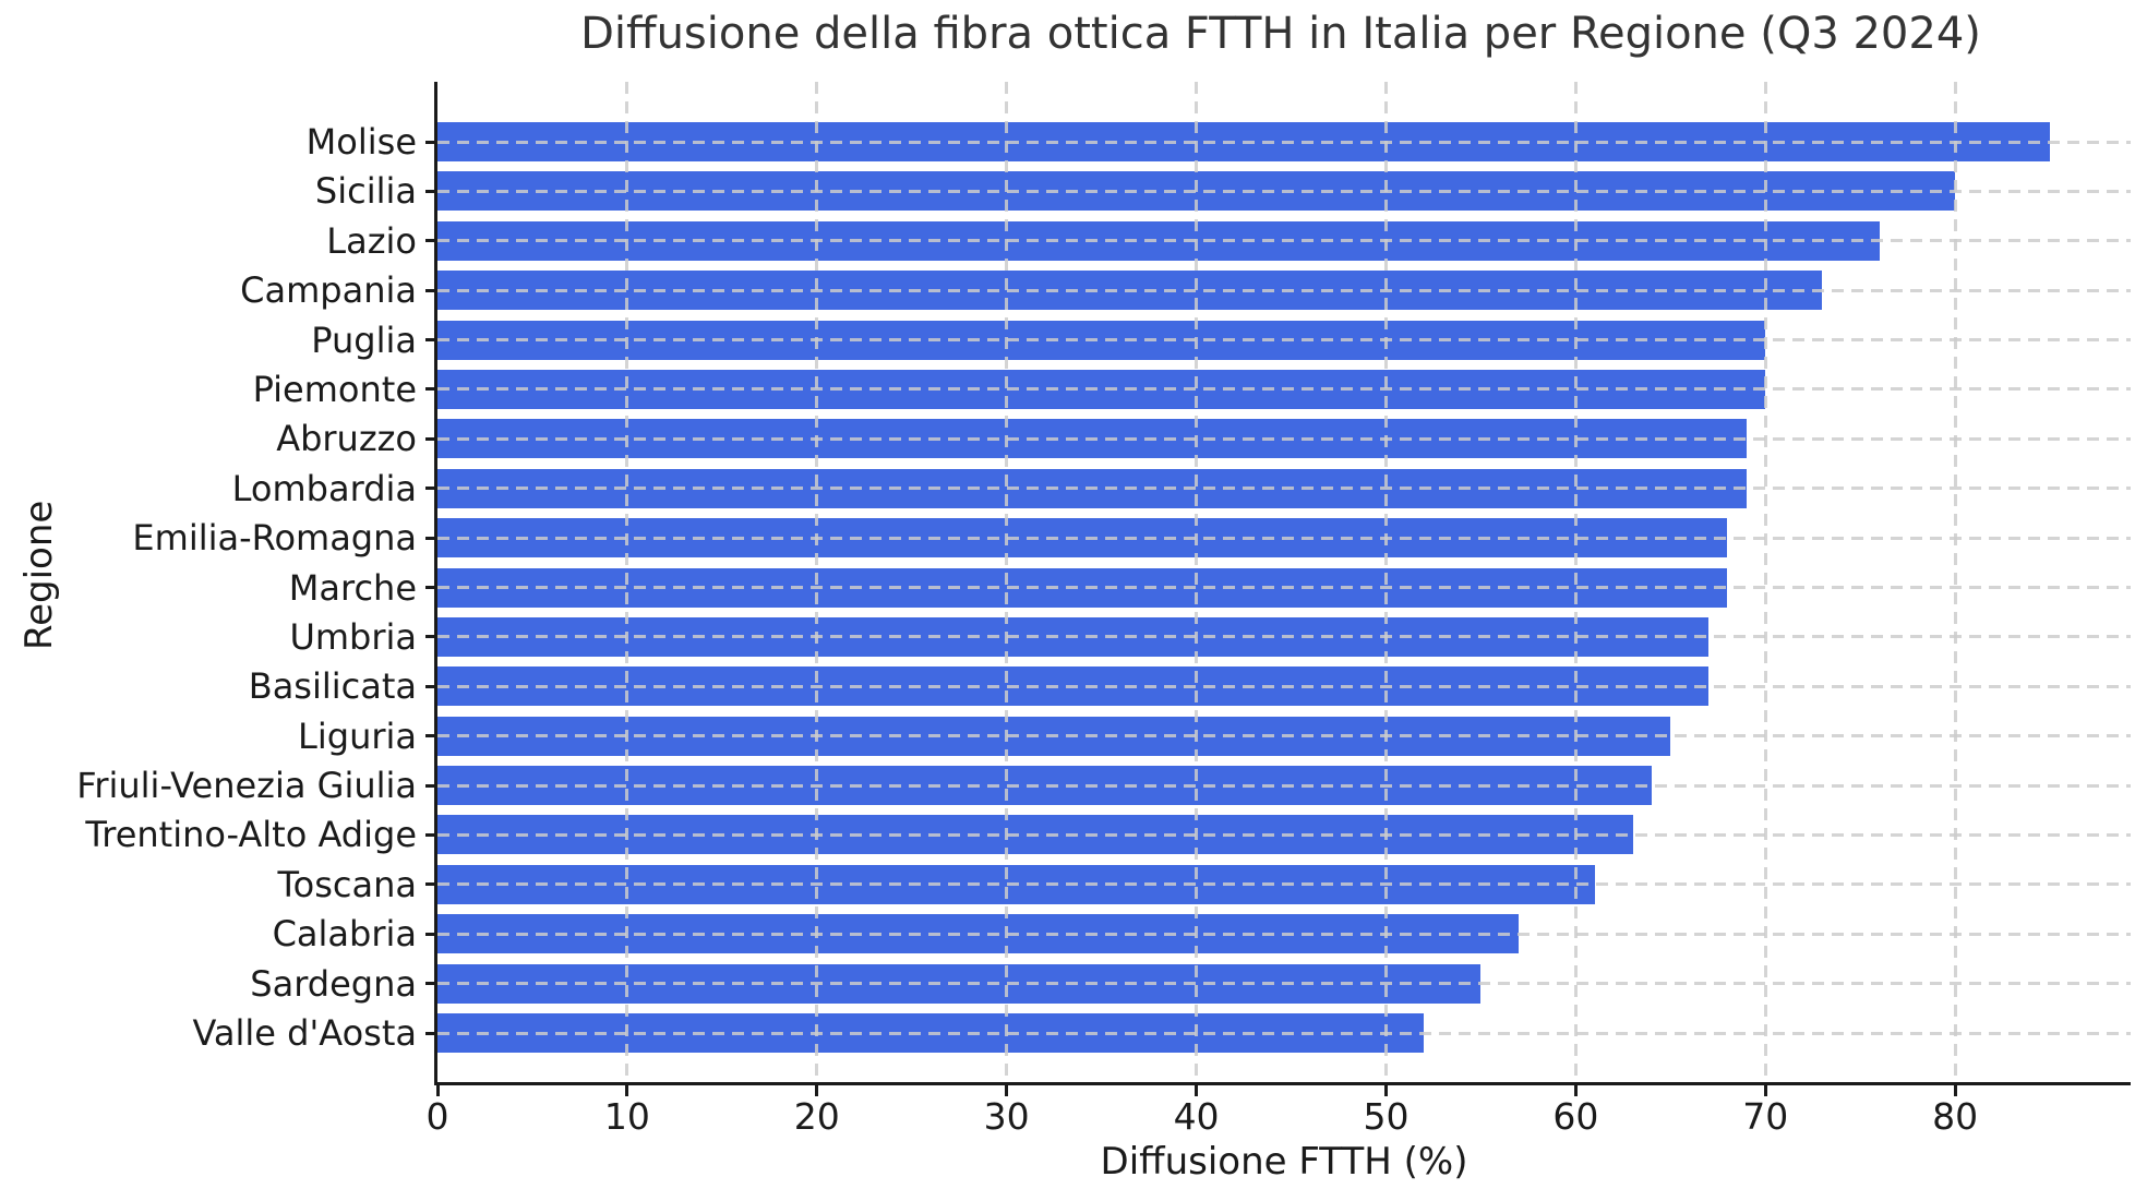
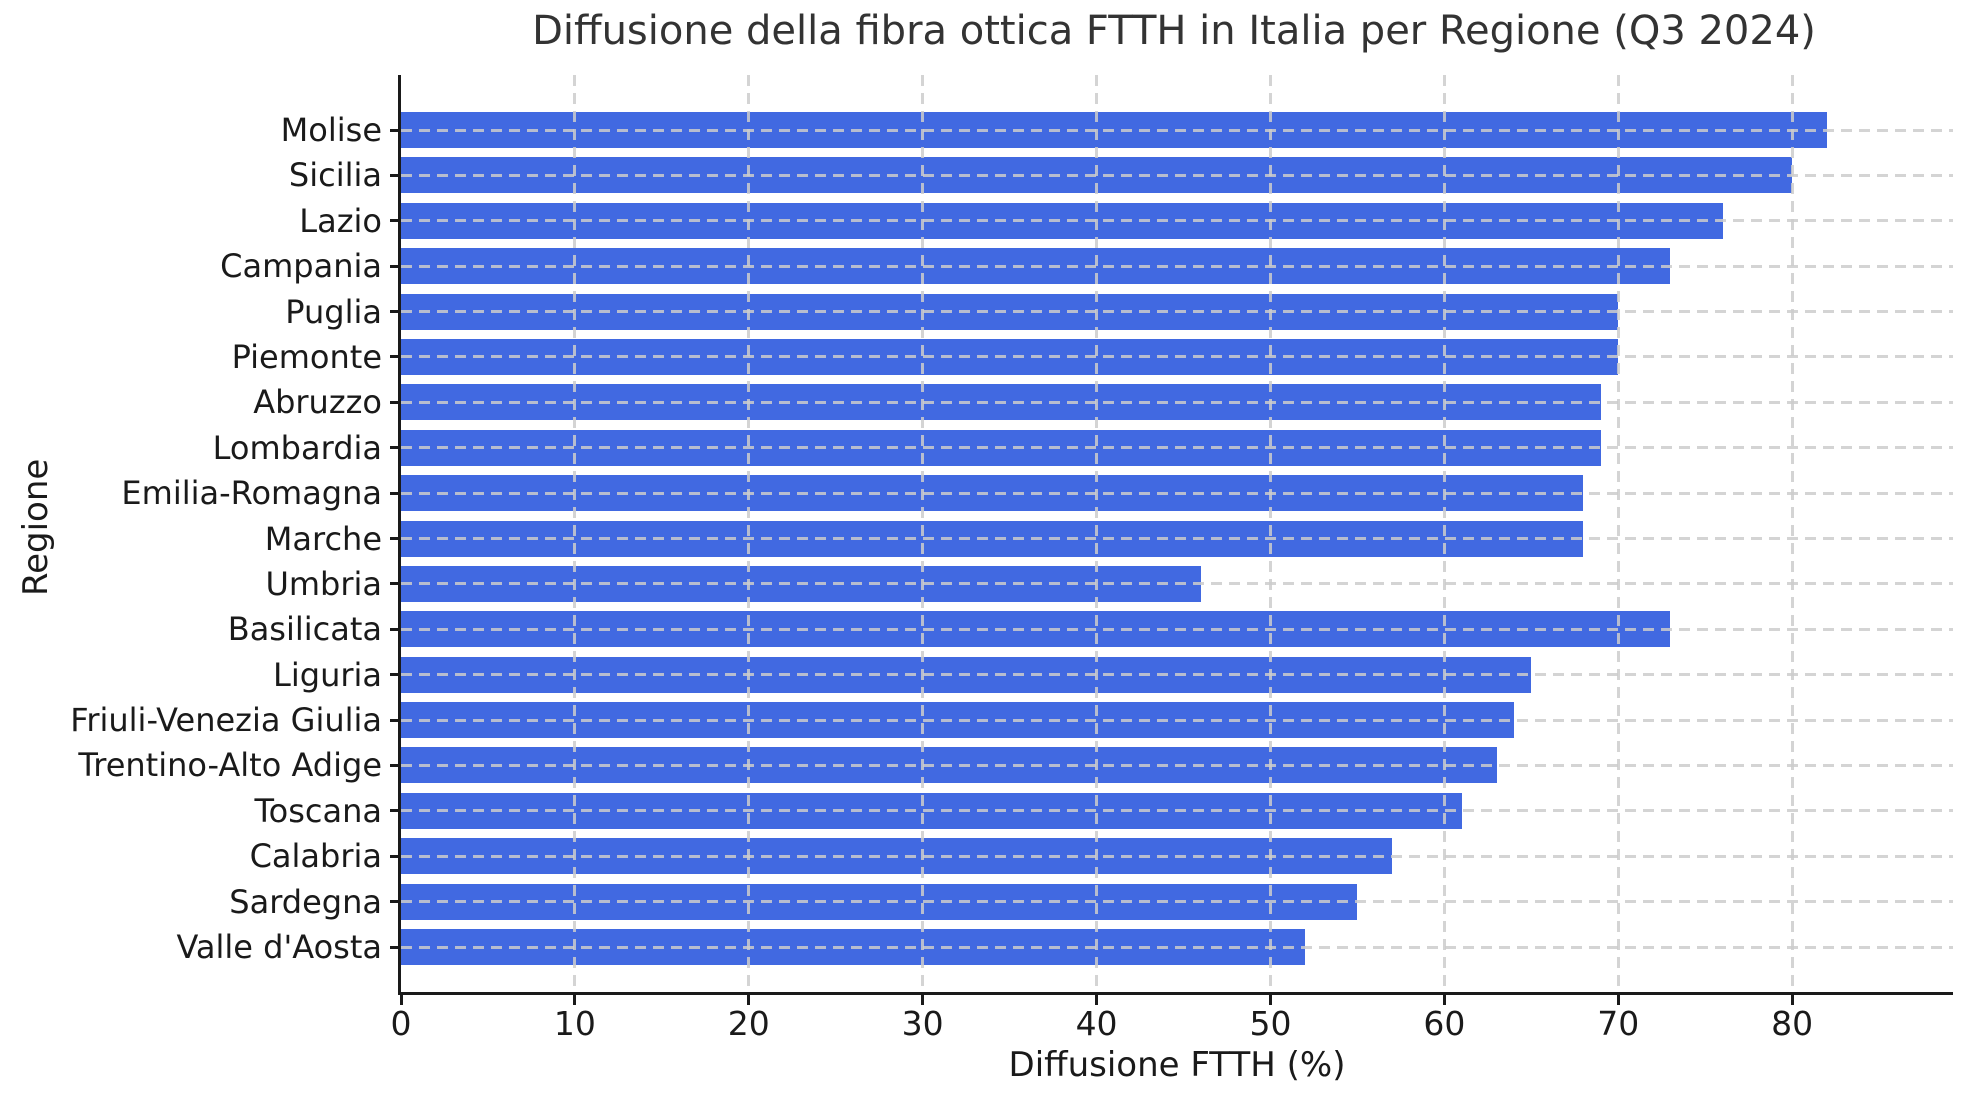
Molise: 85 -> 82
Umbria: 67 -> 46
Basilicata: 67 -> 73
